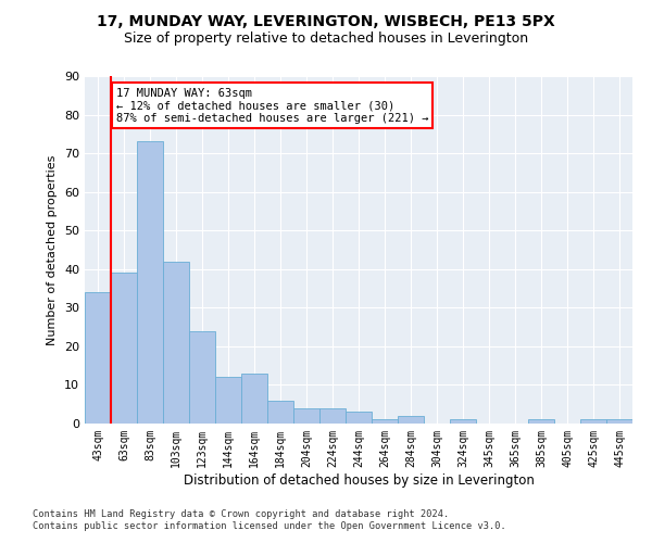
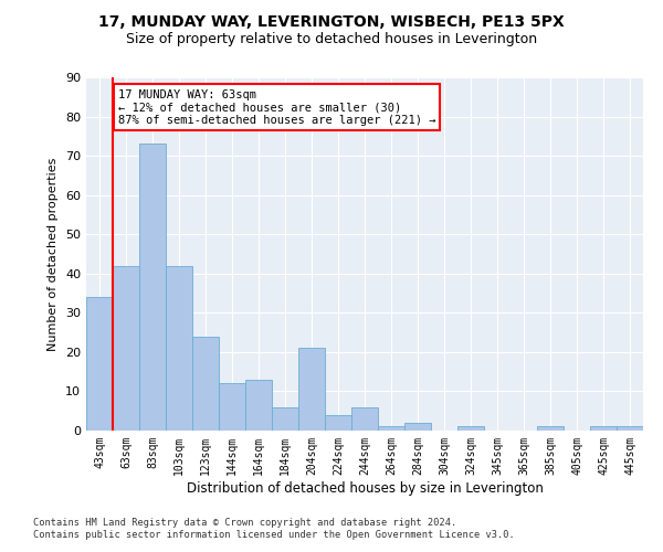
63sqm: 39 -> 42
204sqm: 4 -> 21
244sqm: 3 -> 6
